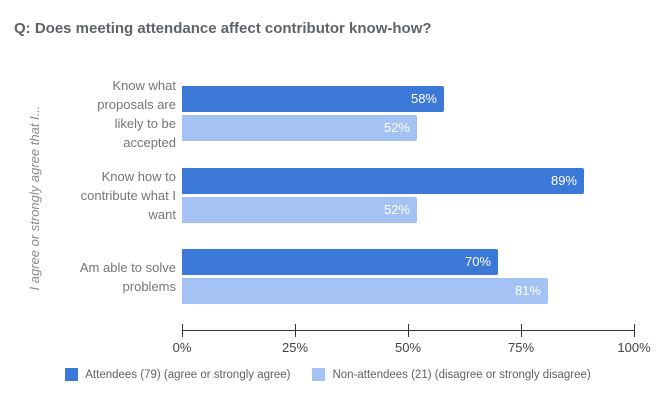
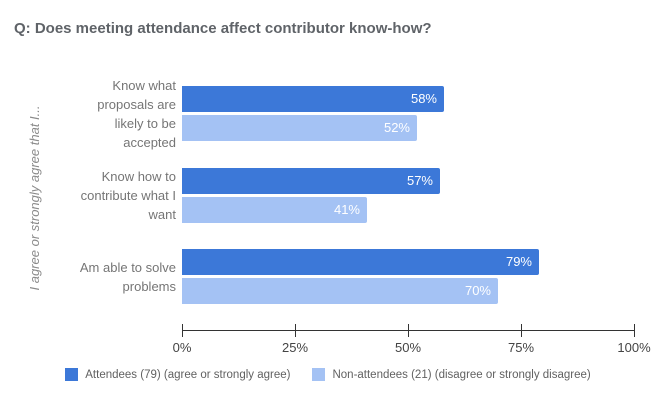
Attendees (79) (agree or strongly agree)/Know how to contribute what I want: 89% -> 57%
Non-attendees (21) (disagree or strongly disagree)/Know how to contribute what I want: 52% -> 41%
Attendees (79) (agree or strongly agree)/Am able to solve problems: 70% -> 79%
Non-attendees (21) (disagree or strongly disagree)/Am able to solve problems: 81% -> 70%
